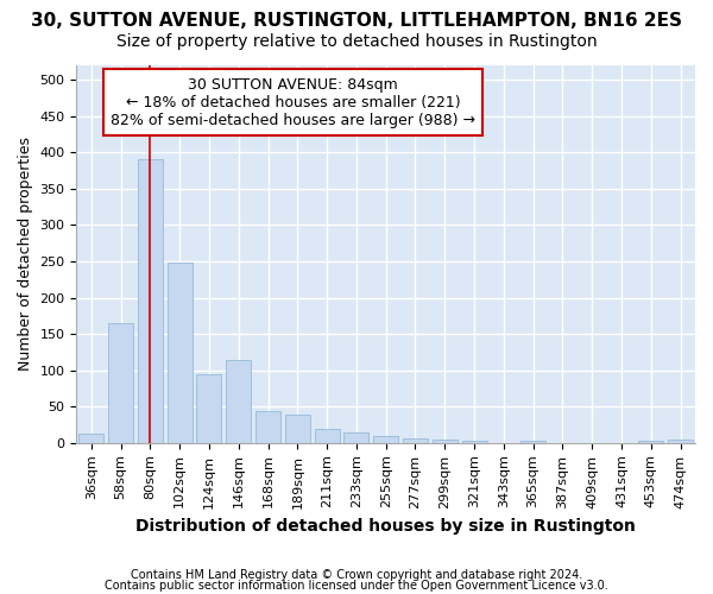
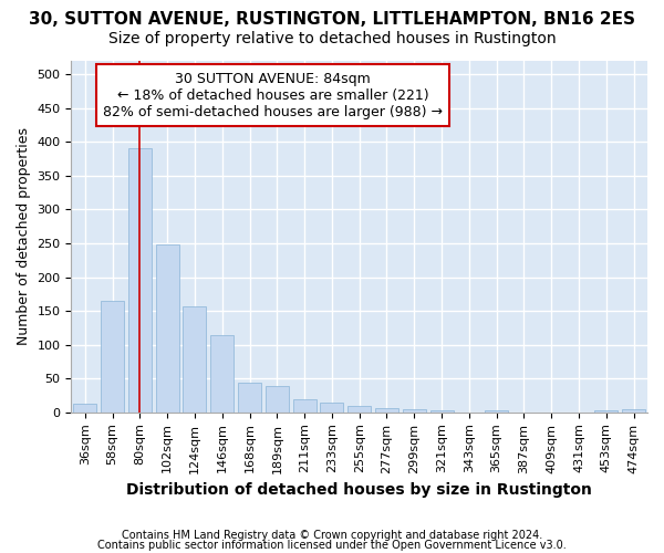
124sqm: 94 -> 157
